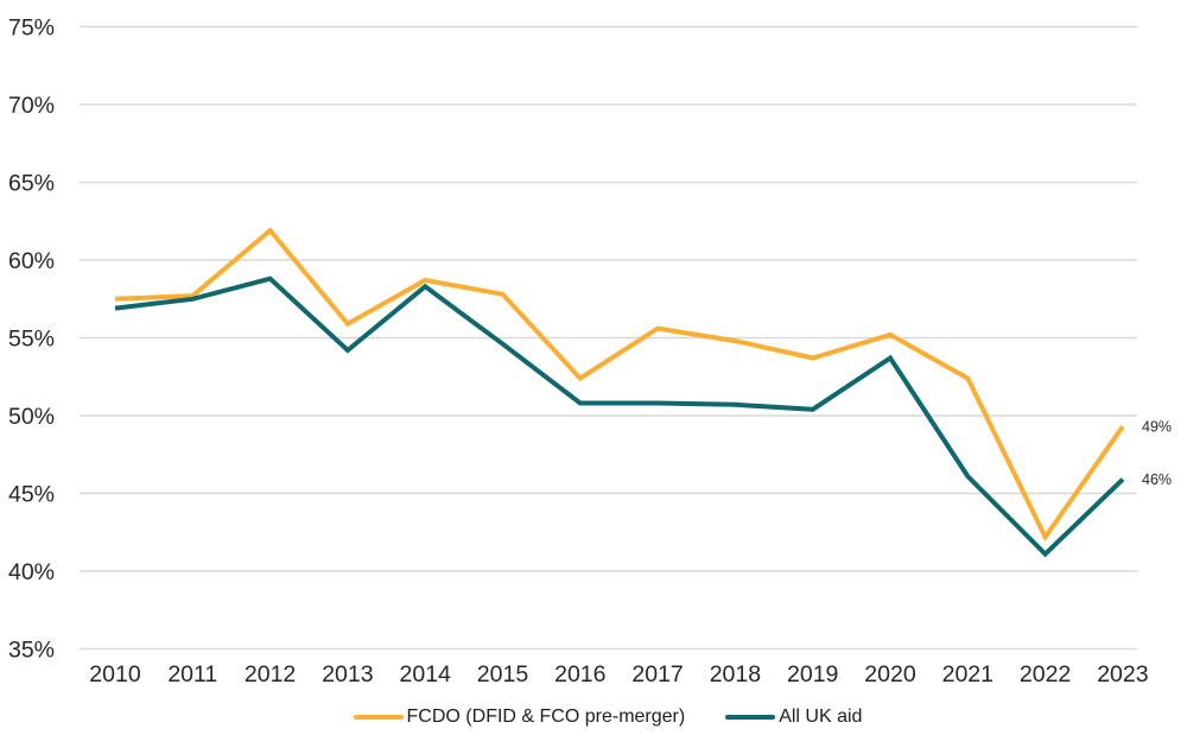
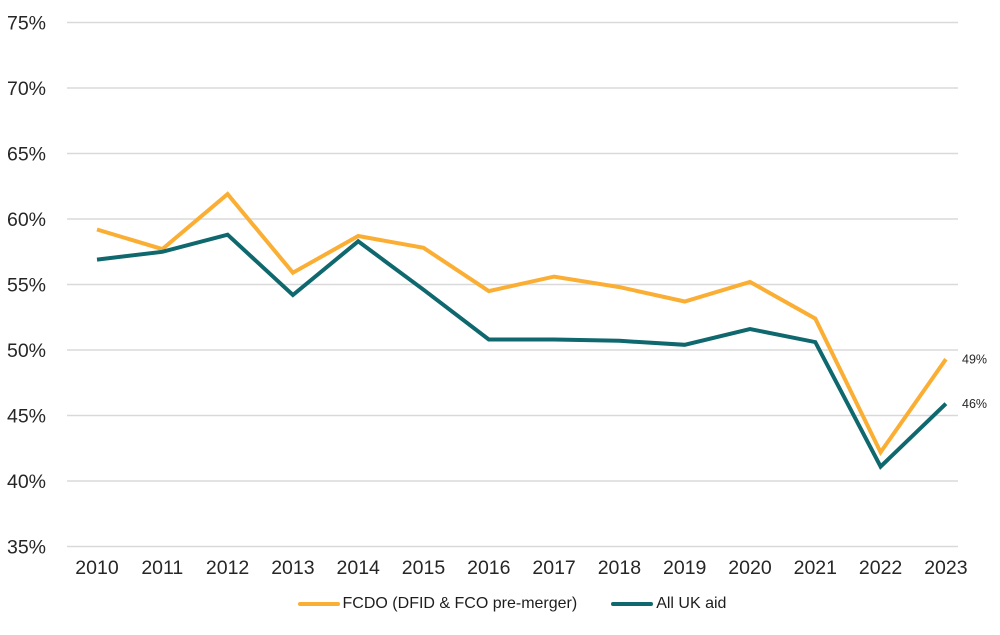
FCDO (DFID & FCO pre-merger)/2010: 57.5% -> 59.2%
FCDO (DFID & FCO pre-merger)/2016: 52.4% -> 54.5%
All UK aid/2020: 53.7% -> 51.6%
All UK aid/2021: 46.1% -> 50.6%
